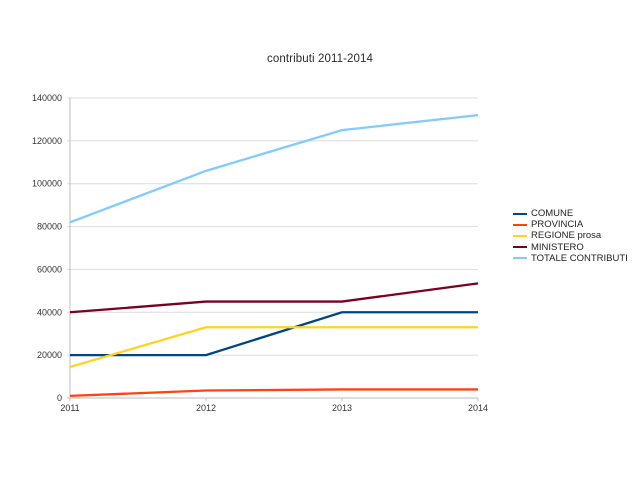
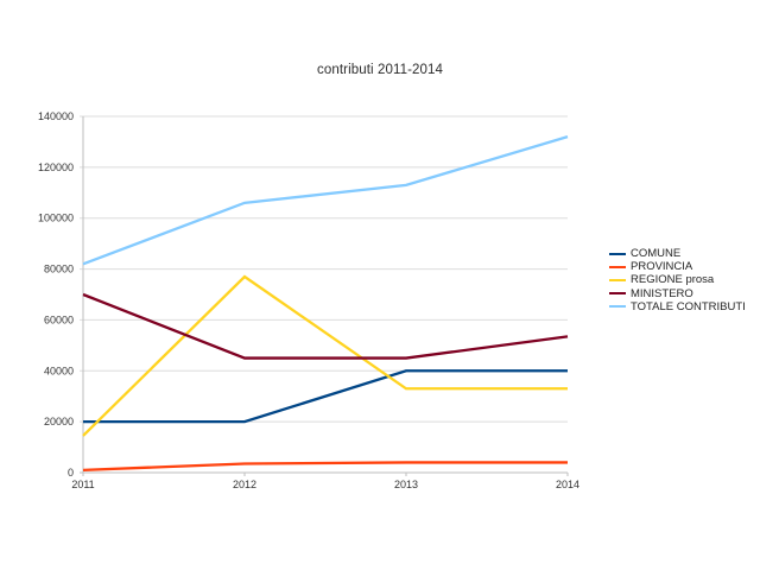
MINISTERO/2011: 40000 -> 70000
REGIONE prosa/2012: 33000 -> 77000
TOTALE CONTRIBUTI/2013: 125000 -> 113000
